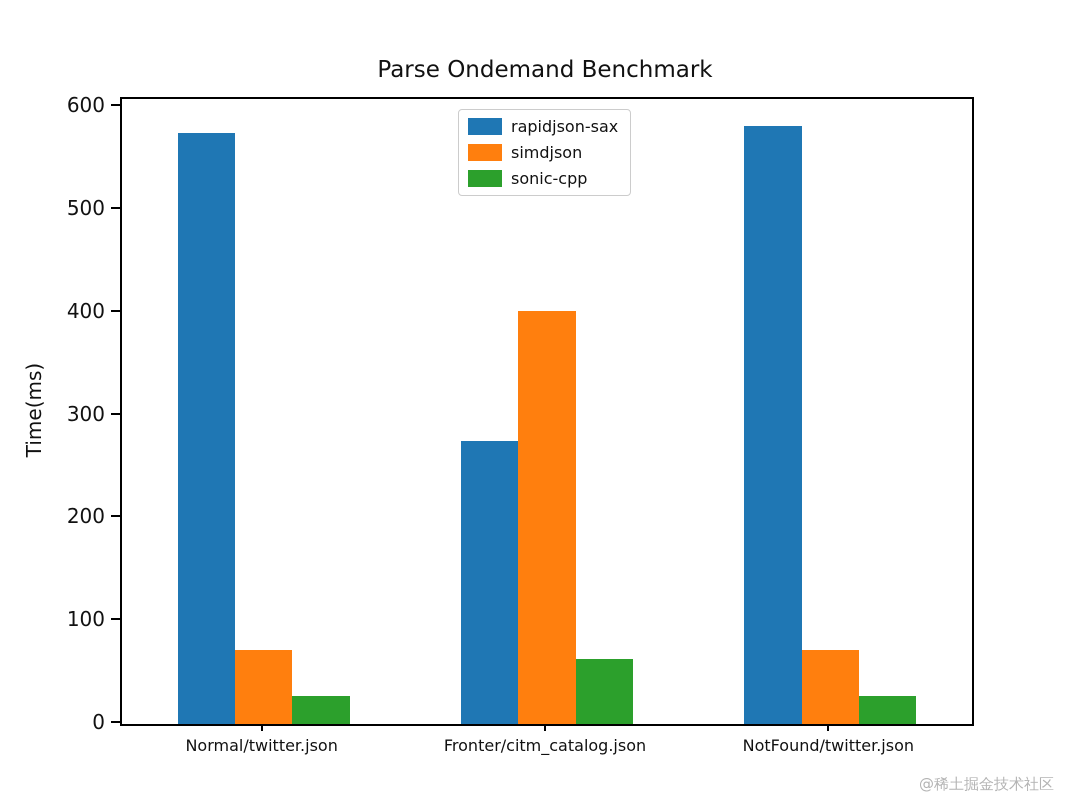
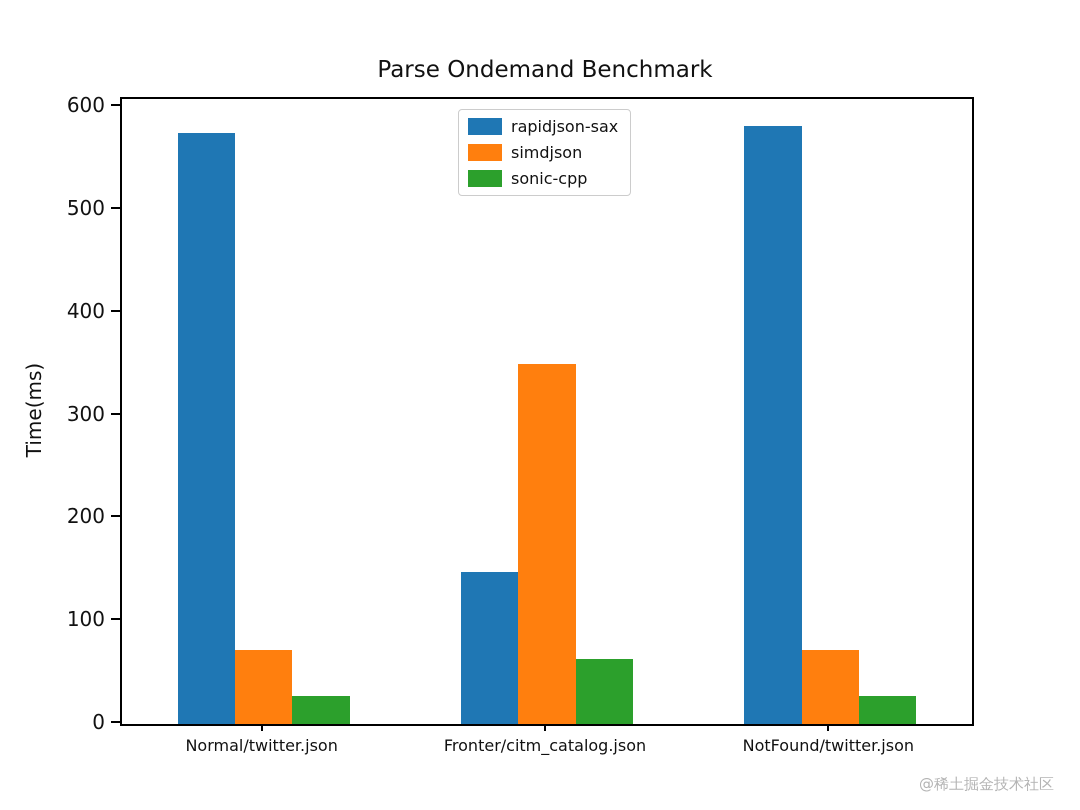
rapidjson-sax/Fronter/citm_catalog.json: 275 -> 148
simdjson/Fronter/citm_catalog.json: 402 -> 350
